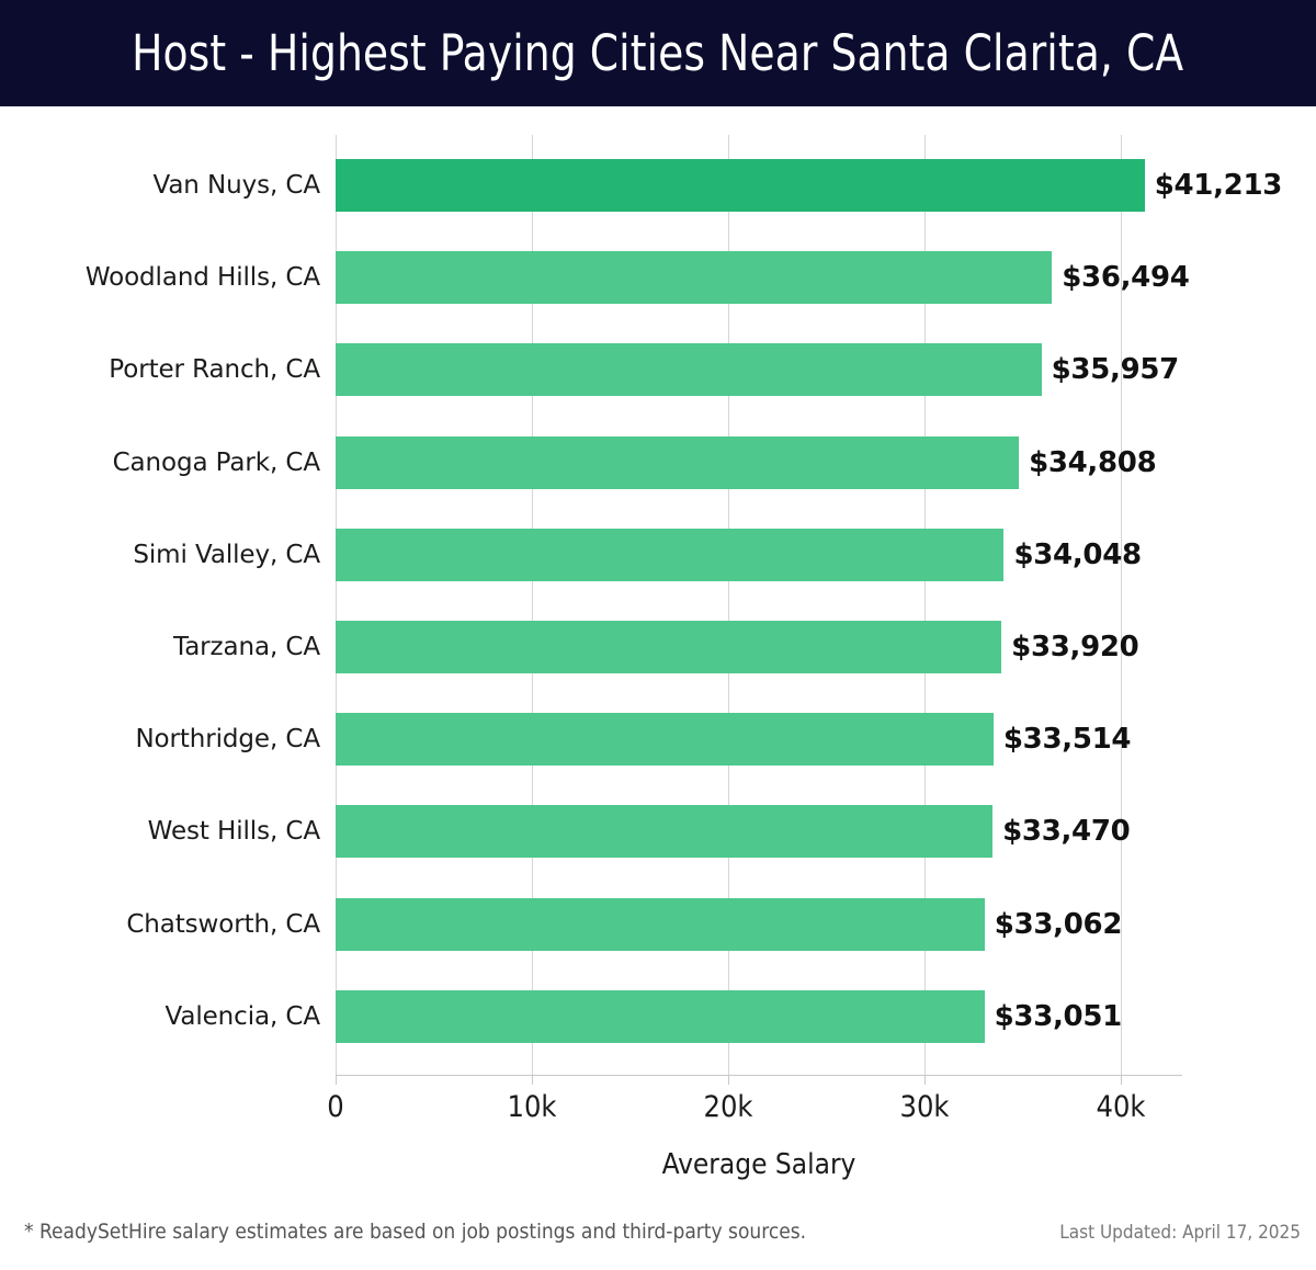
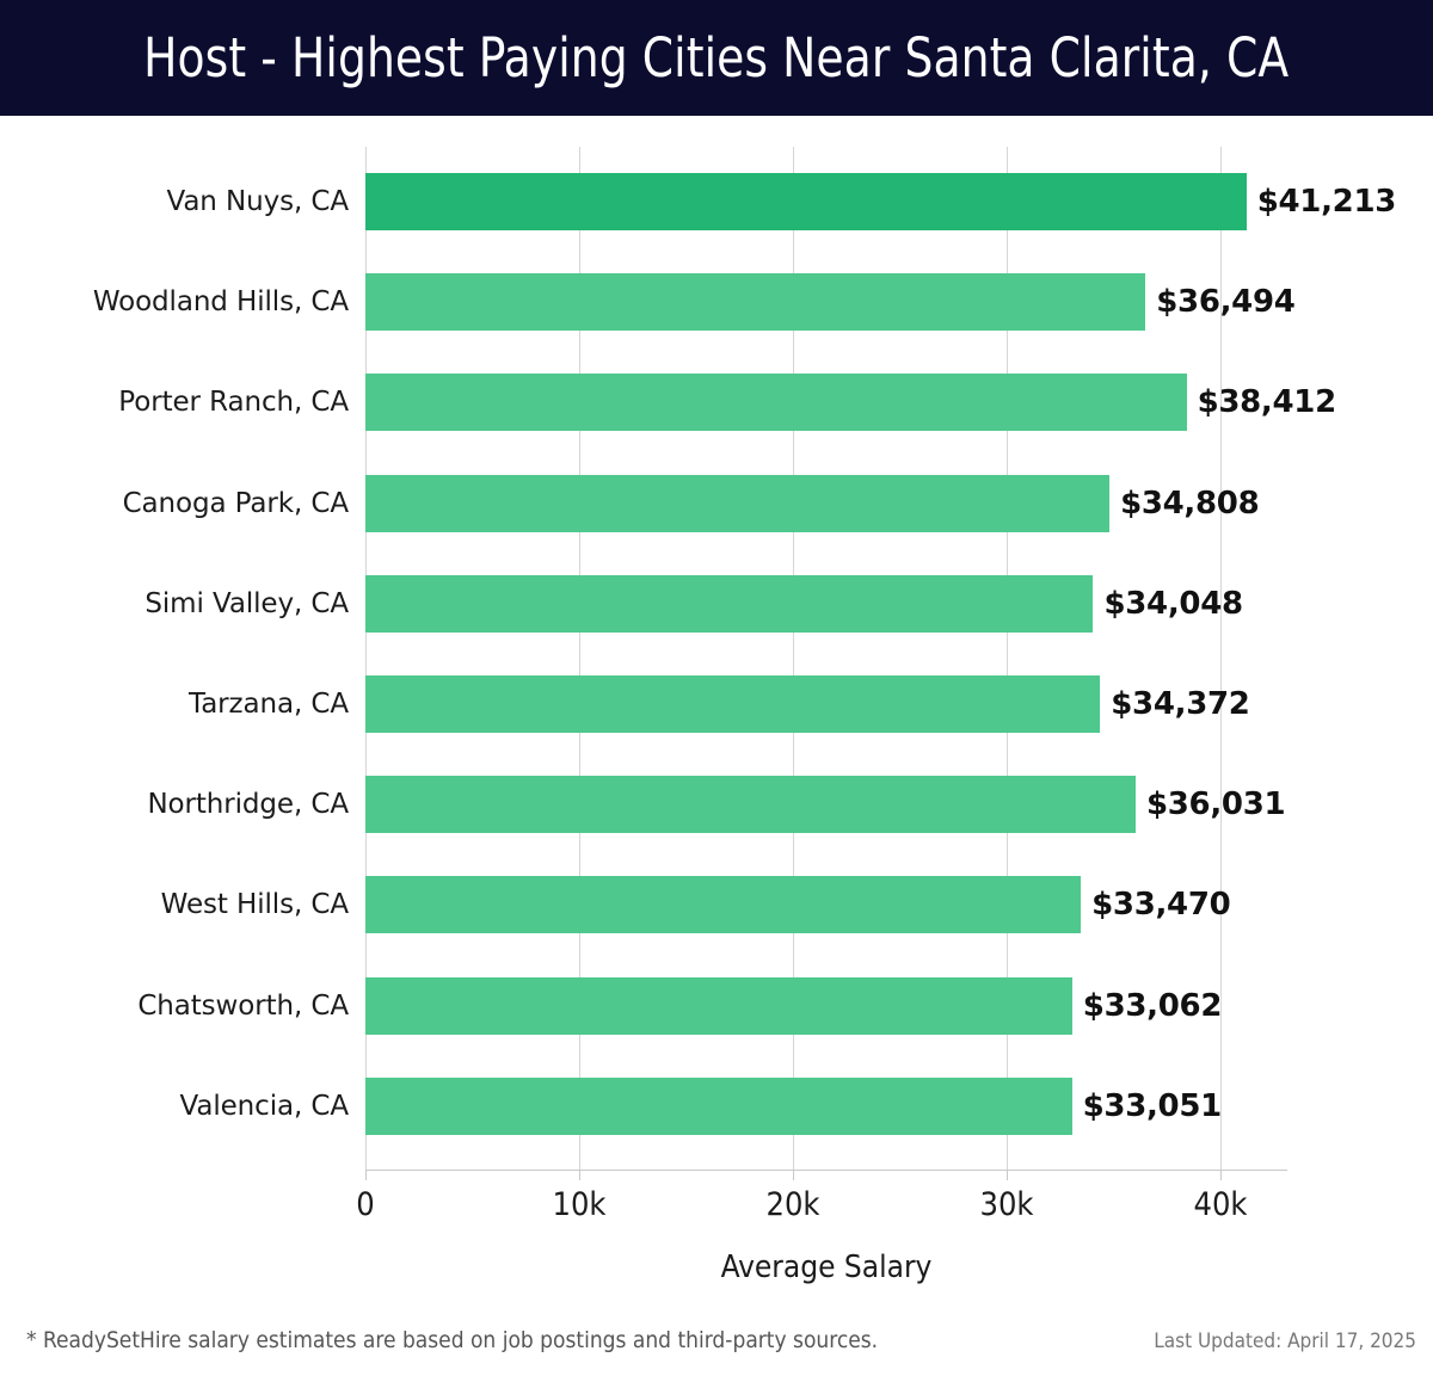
Porter Ranch, CA: $35,957 -> $38,412
Tarzana, CA: $33,920 -> $34,372
Northridge, CA: $33,514 -> $36,031
